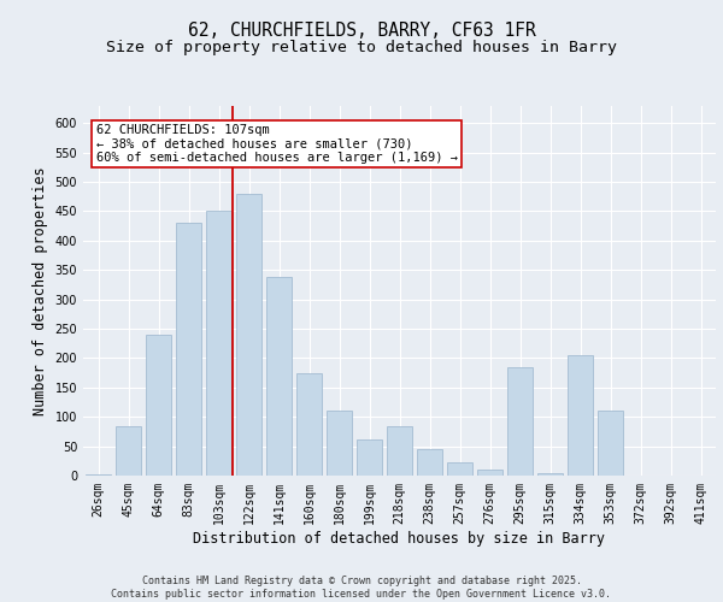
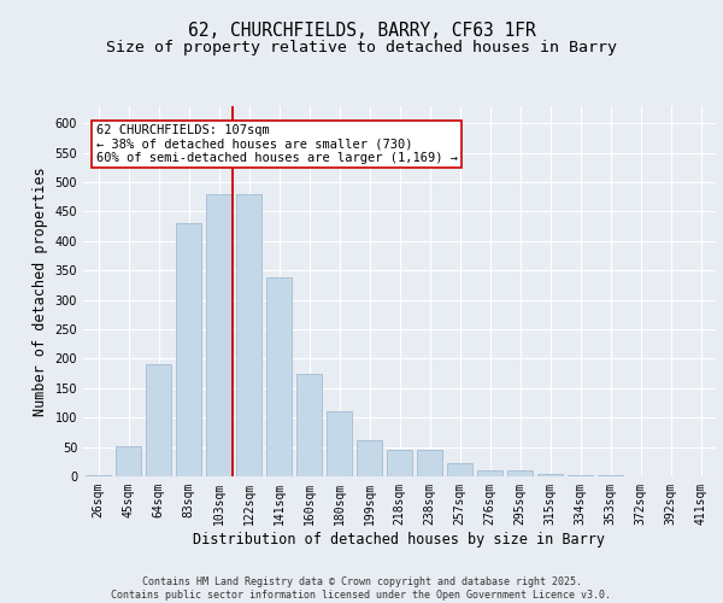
45sqm: 85 -> 52
64sqm: 240 -> 190
103sqm: 450 -> 480
218sqm: 85 -> 45
295sqm: 185 -> 10
334sqm: 205 -> 3
353sqm: 110 -> 3
